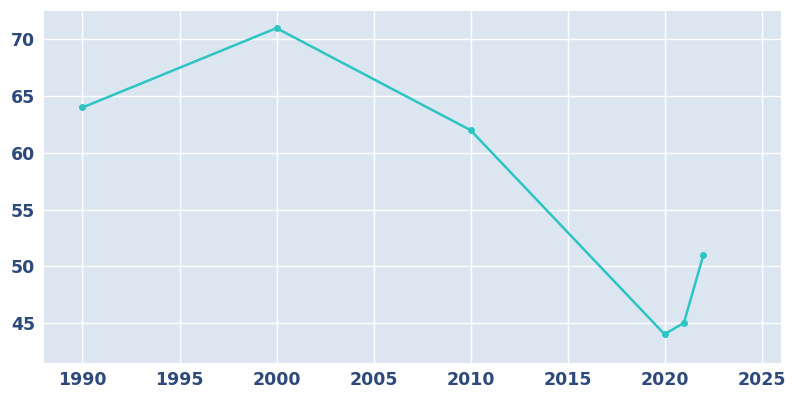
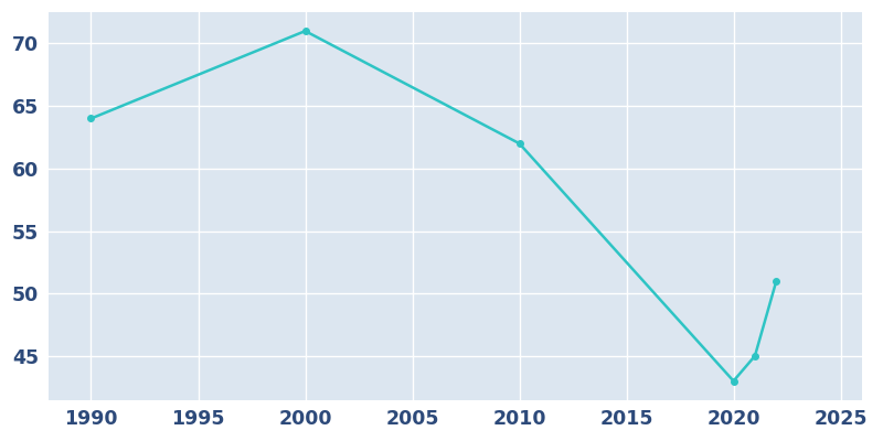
2020: 44 -> 43
